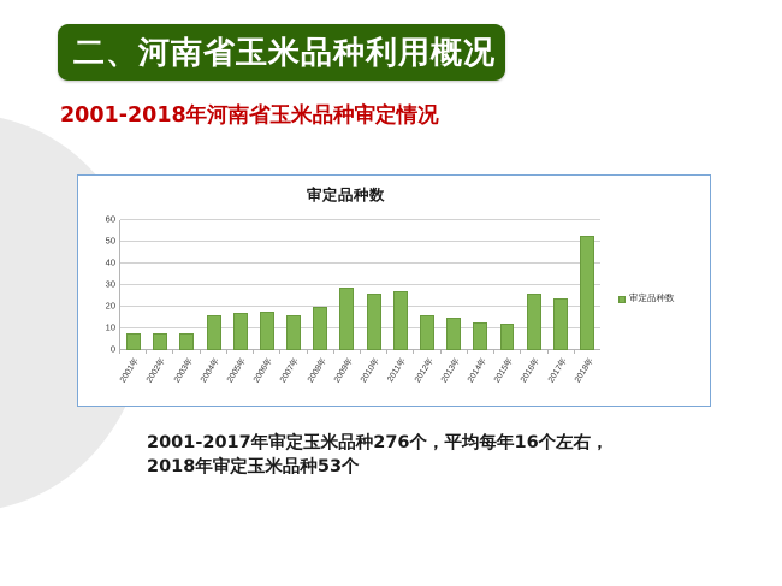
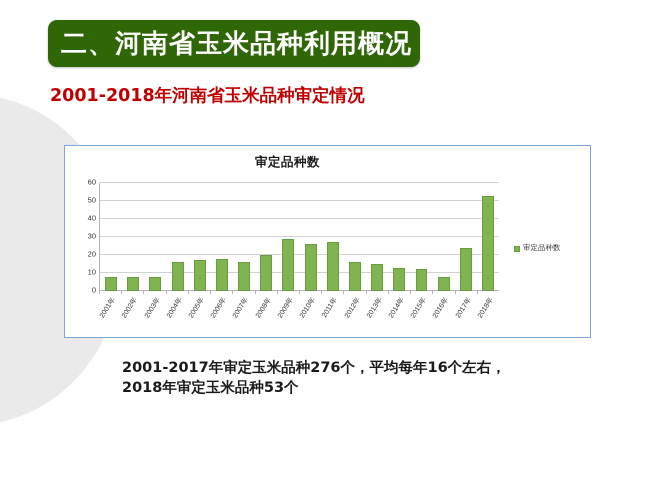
2016年: 26 -> 8
